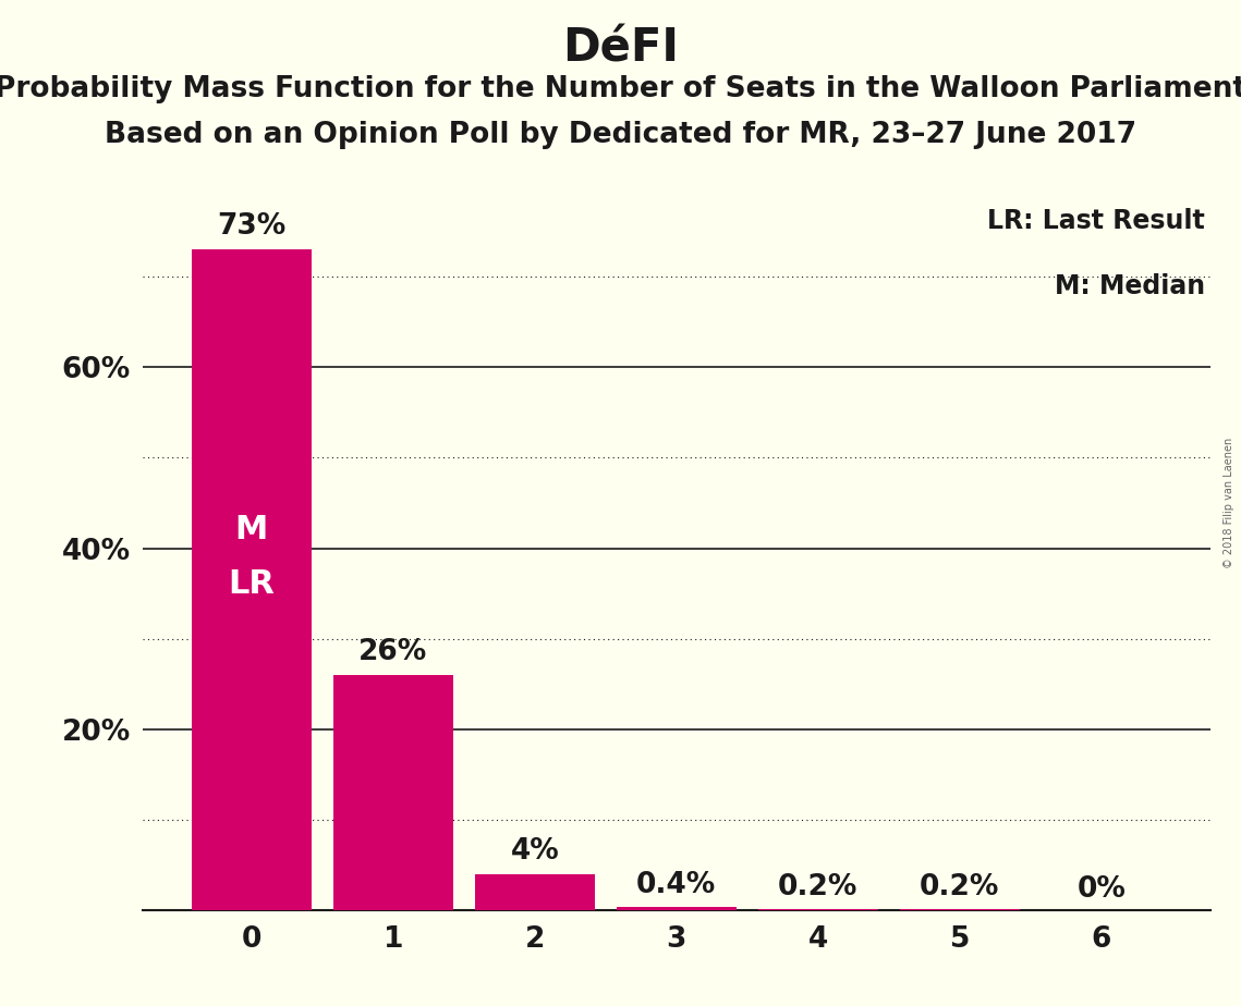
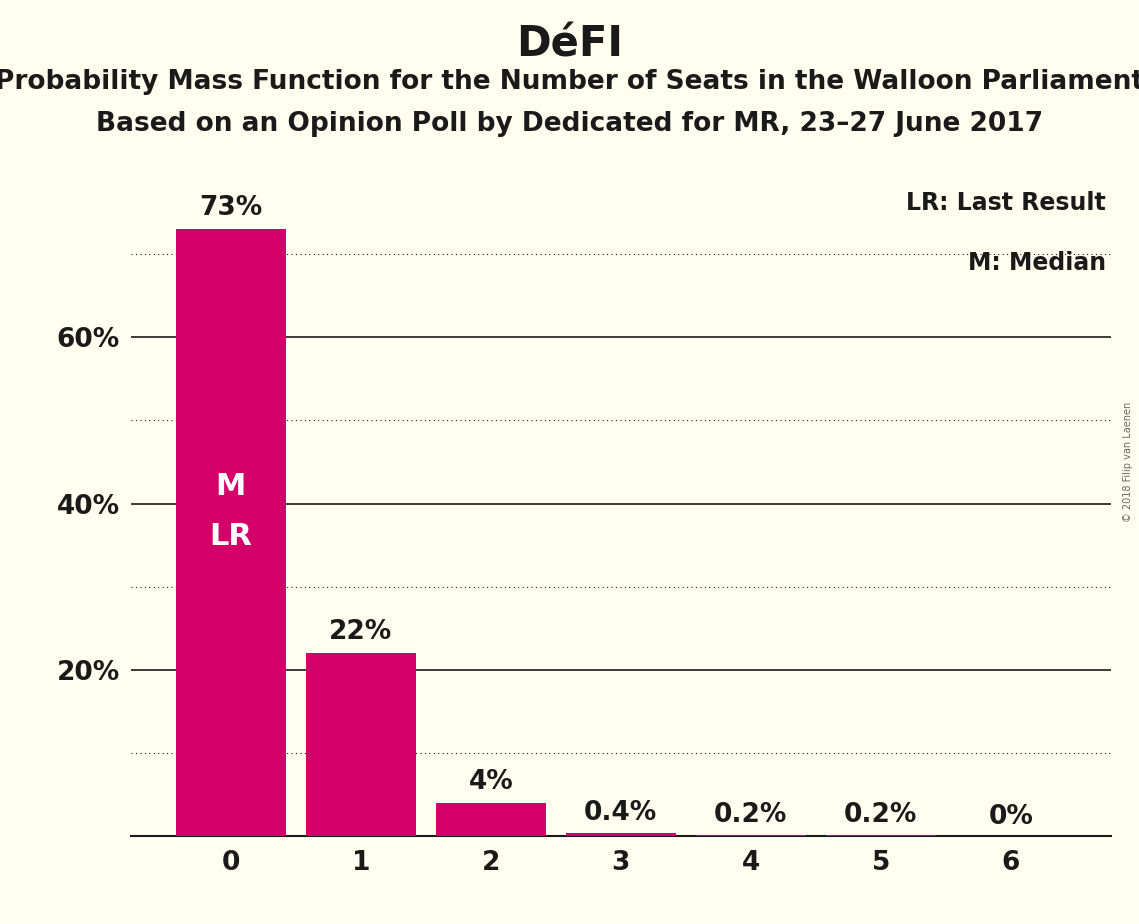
1: 26% -> 22%
